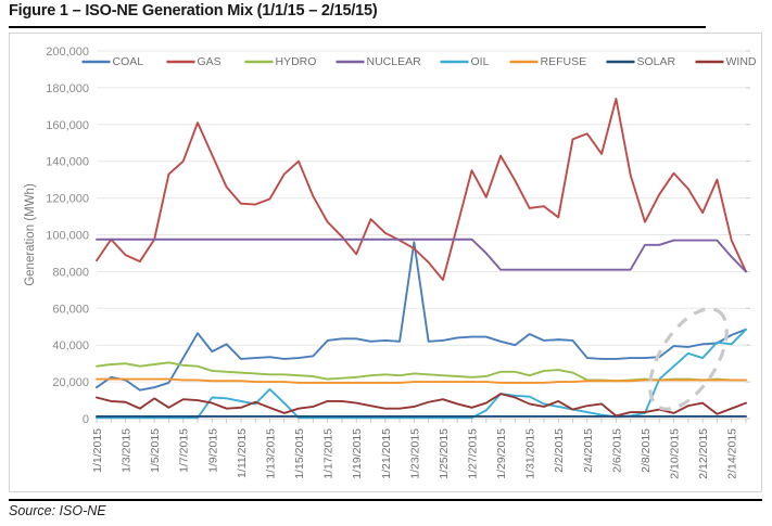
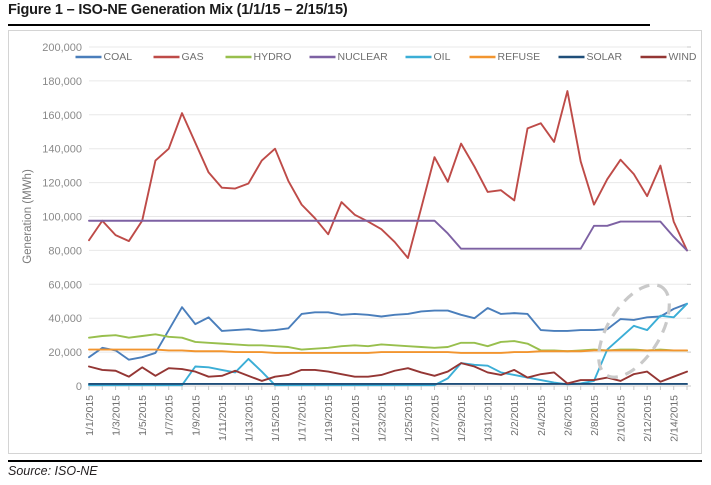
COAL/1/23/2015: 96000 -> 41000
